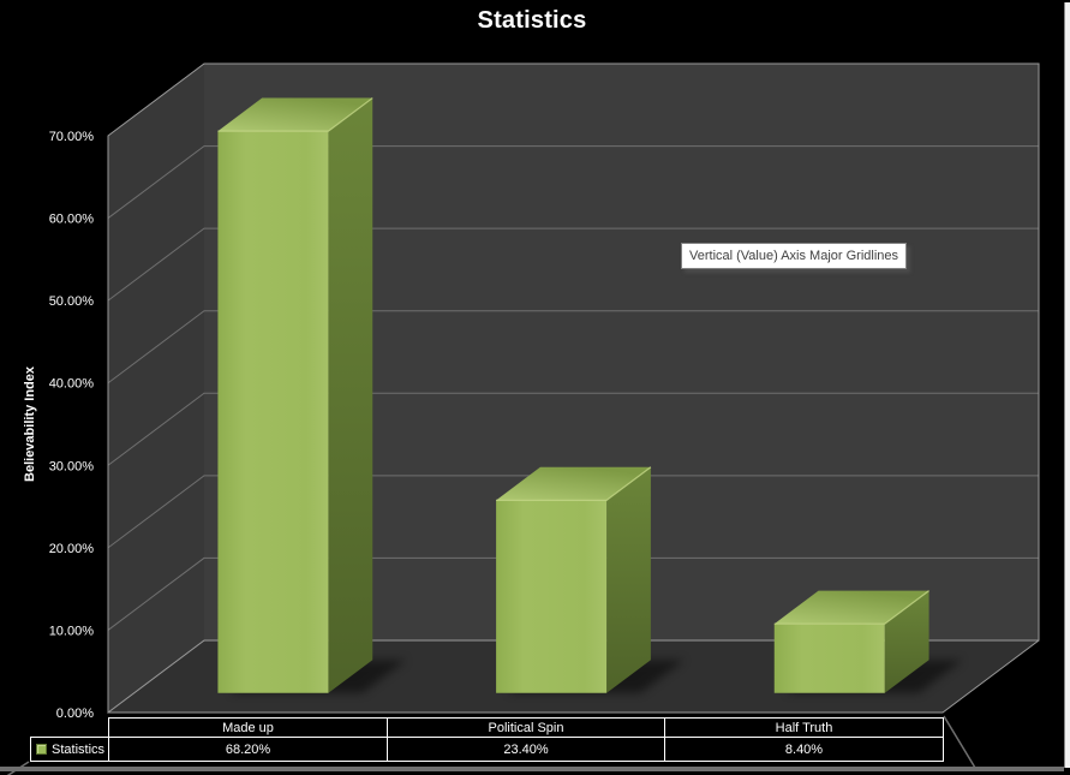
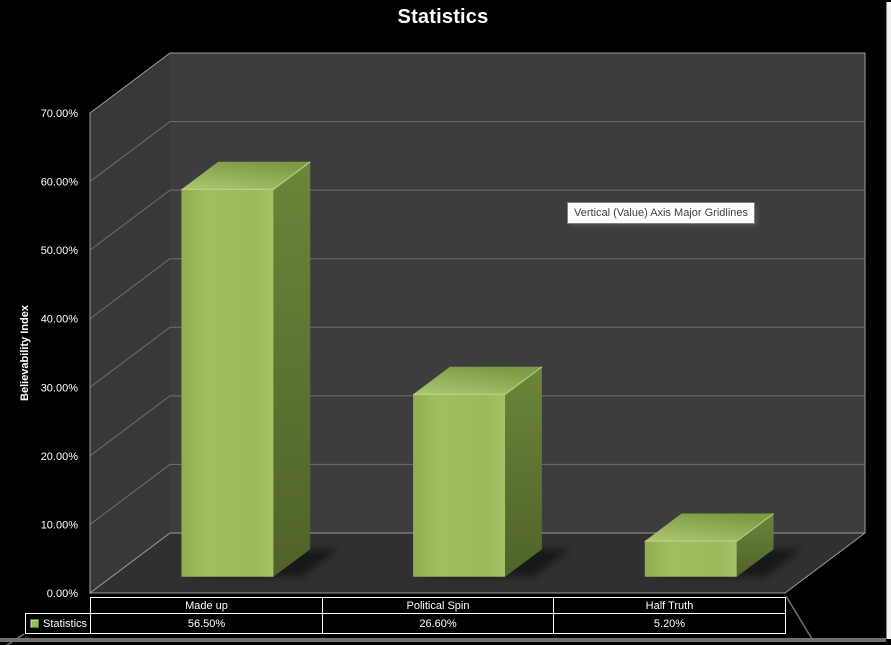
Made up: 68.20% -> 56.50%
Political Spin: 23.40% -> 26.60%
Half Truth: 8.40% -> 5.20%
